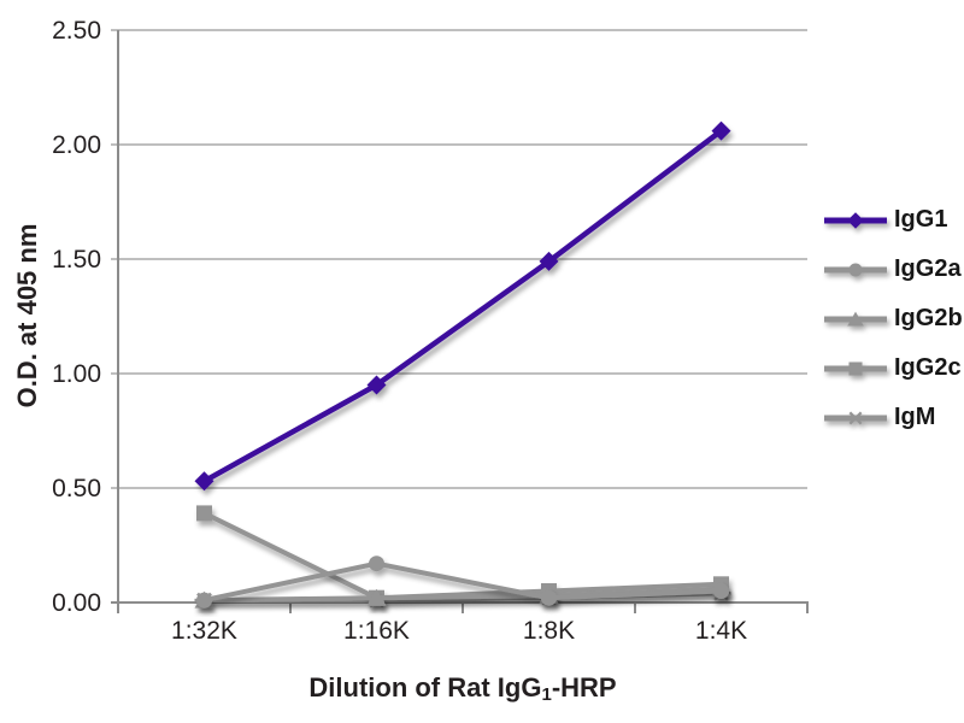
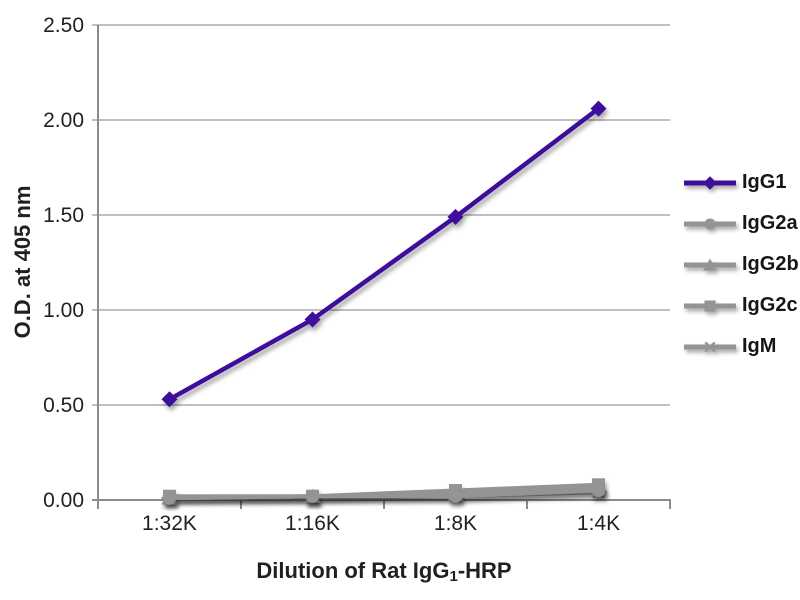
IgG2c/1:32K: 0.39 -> 0.02
IgG2a/1:16K: 0.17 -> 0.02
